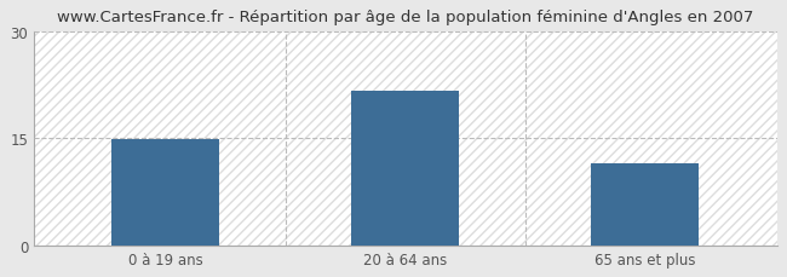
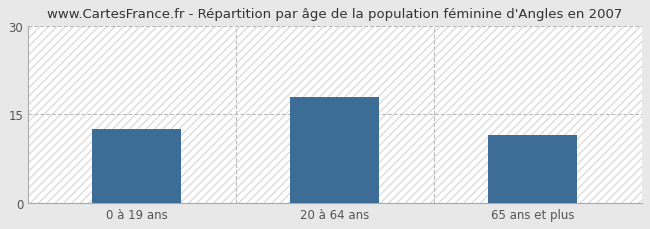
0 à 19 ans: 14.8 -> 12.5
20 à 64 ans: 21.6 -> 18.0
